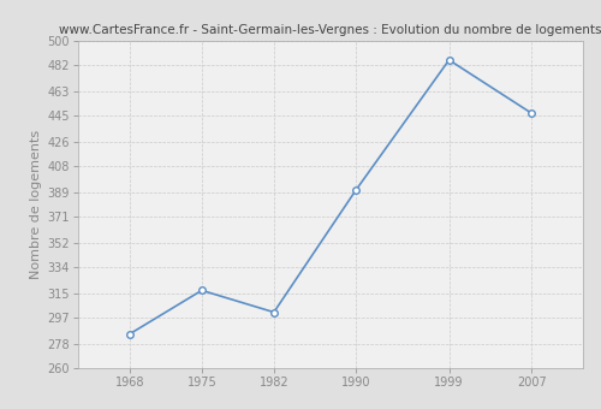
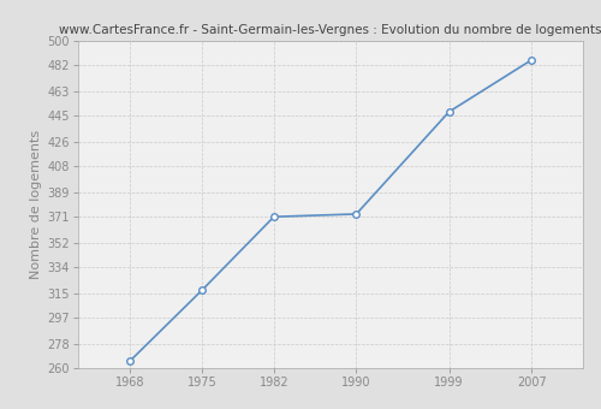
1968: 285 -> 265
1982: 301 -> 371
1990: 391 -> 373
1999: 486 -> 448
2007: 447 -> 486
